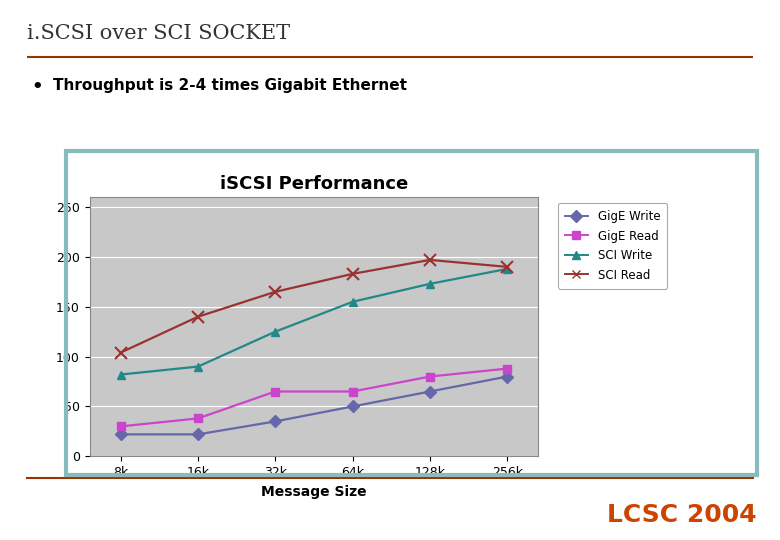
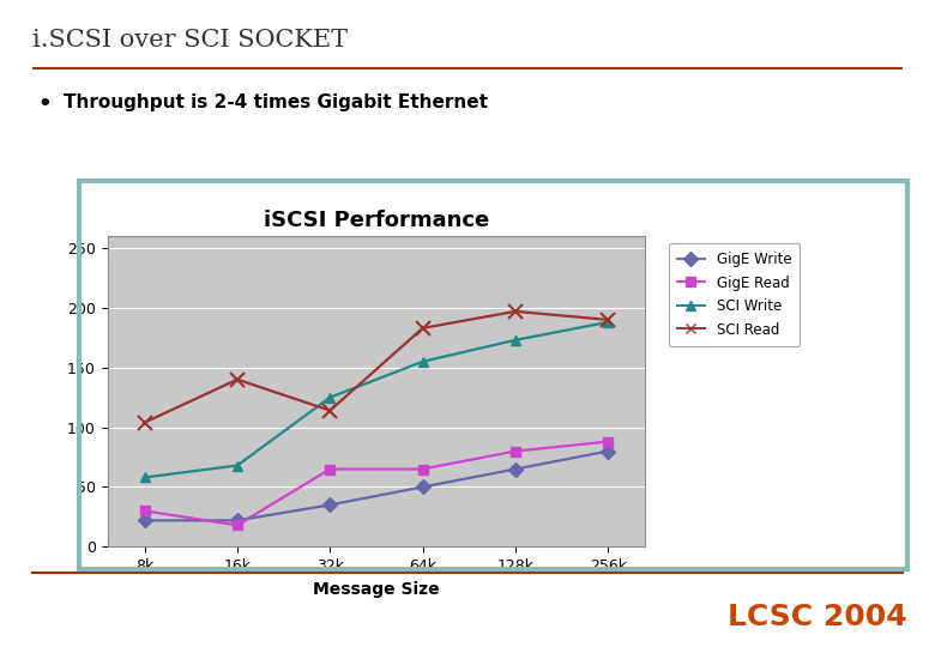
SCI Write/8k: 82 -> 58
GigE Read/16k: 38 -> 18
SCI Write/16k: 90 -> 68
SCI Read/32k: 165 -> 114
